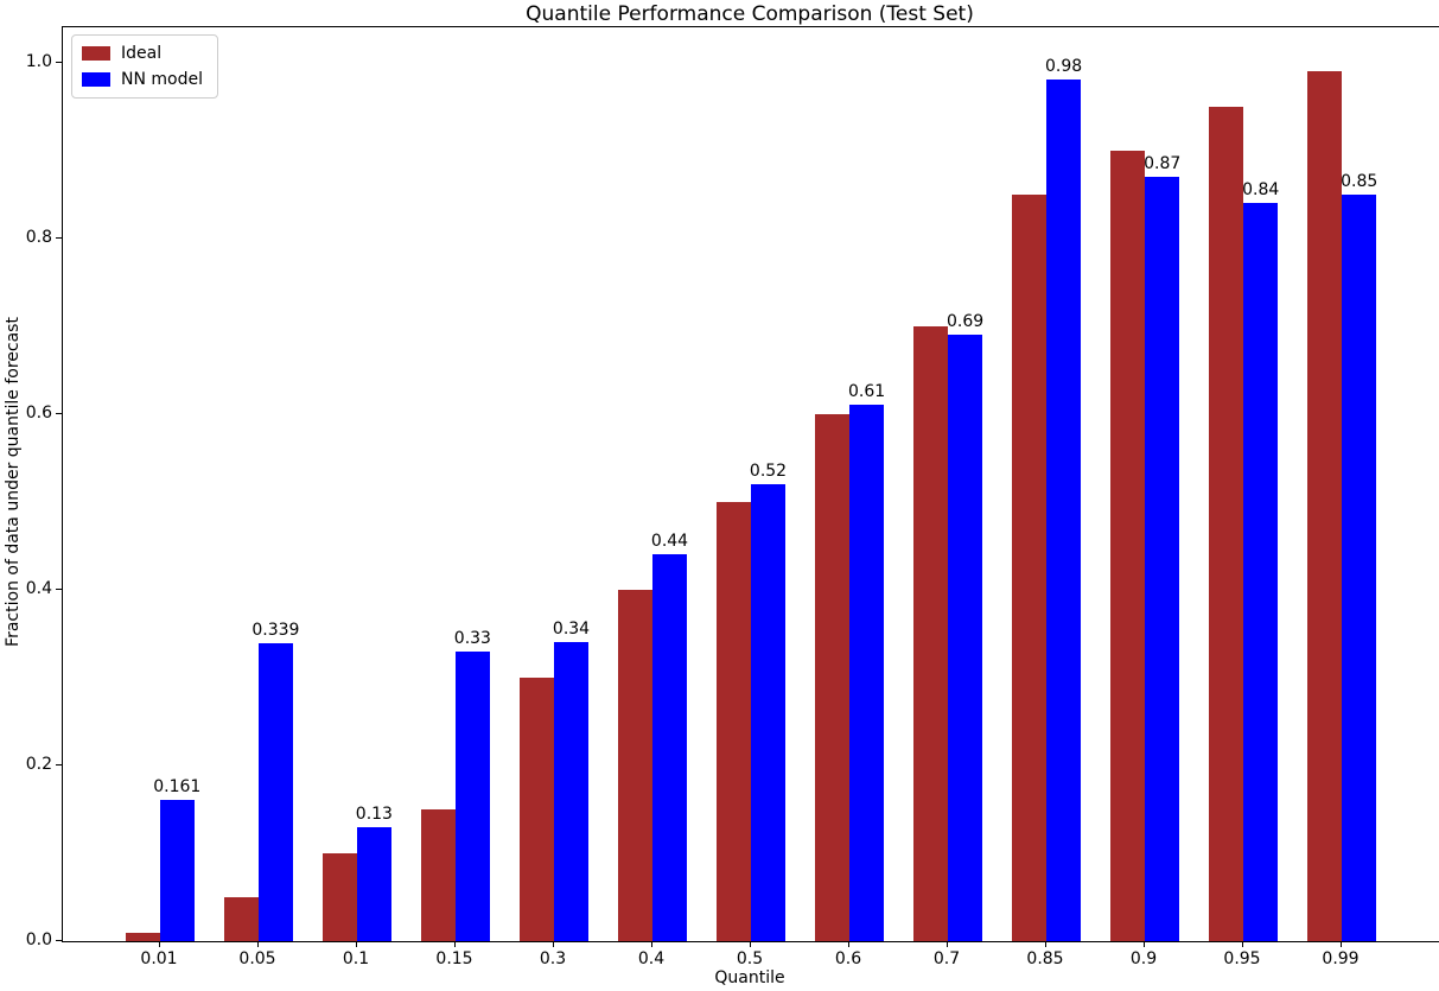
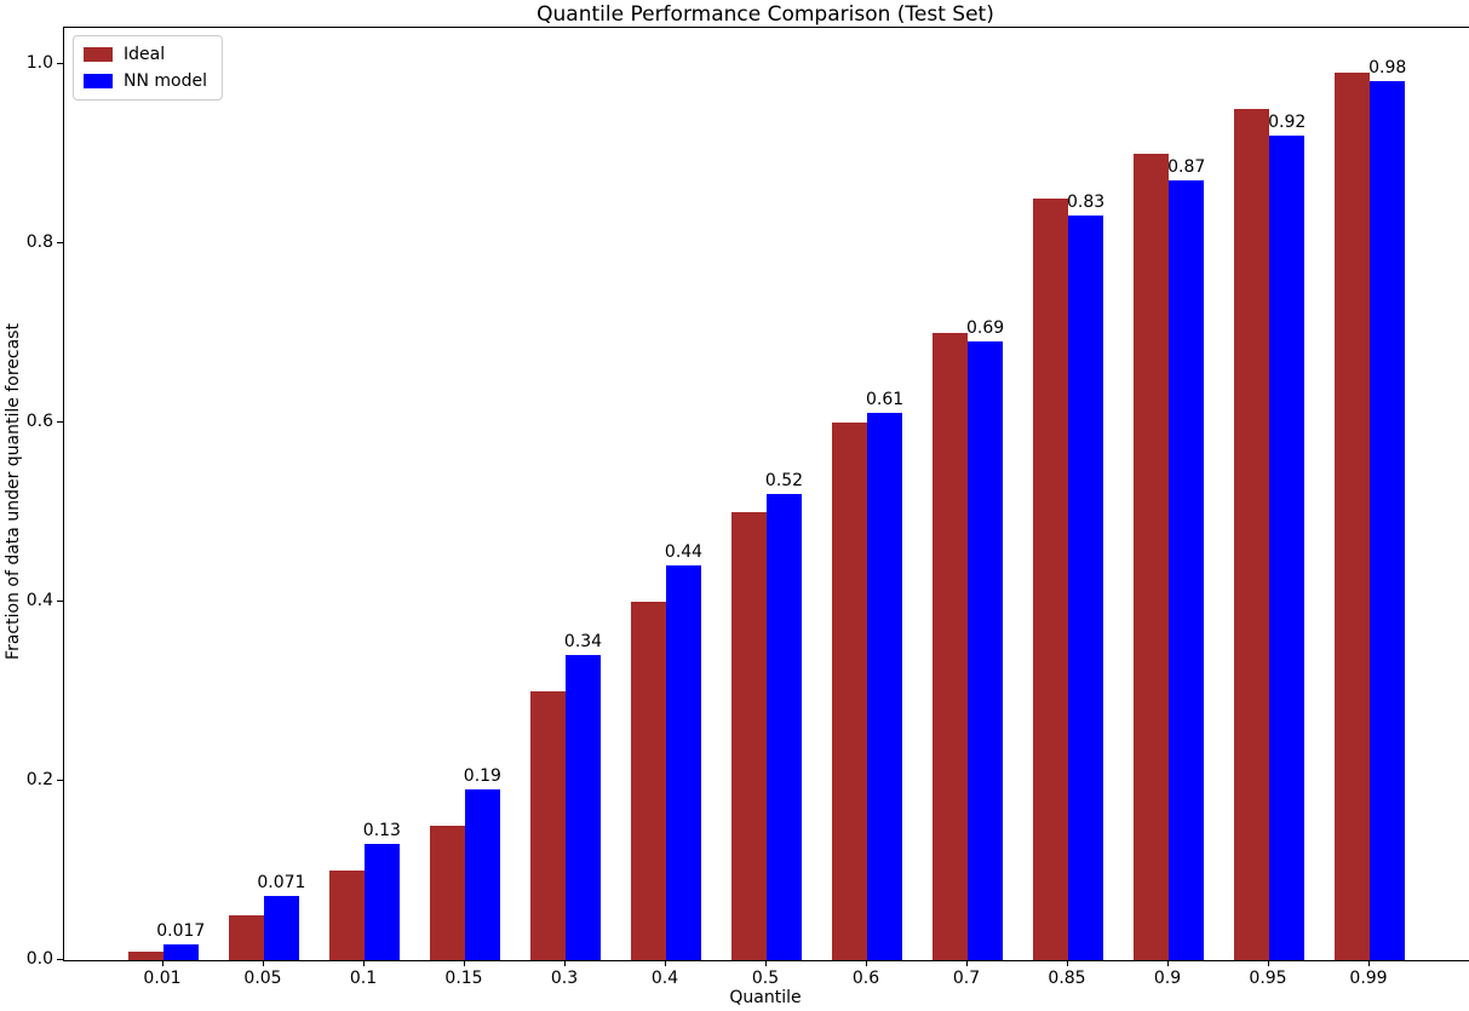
NN model/0.01: 0.161 -> 0.017
NN model/0.05: 0.339 -> 0.071
NN model/0.15: 0.33 -> 0.19
NN model/0.85: 0.98 -> 0.83
NN model/0.95: 0.84 -> 0.92
NN model/0.99: 0.85 -> 0.98
